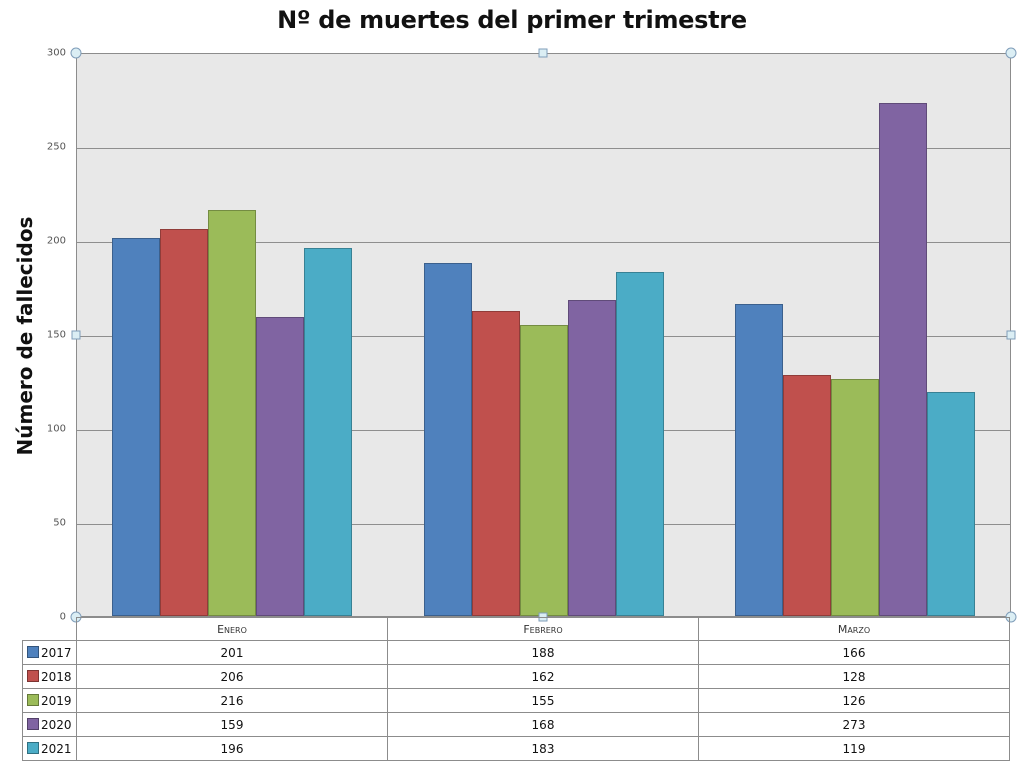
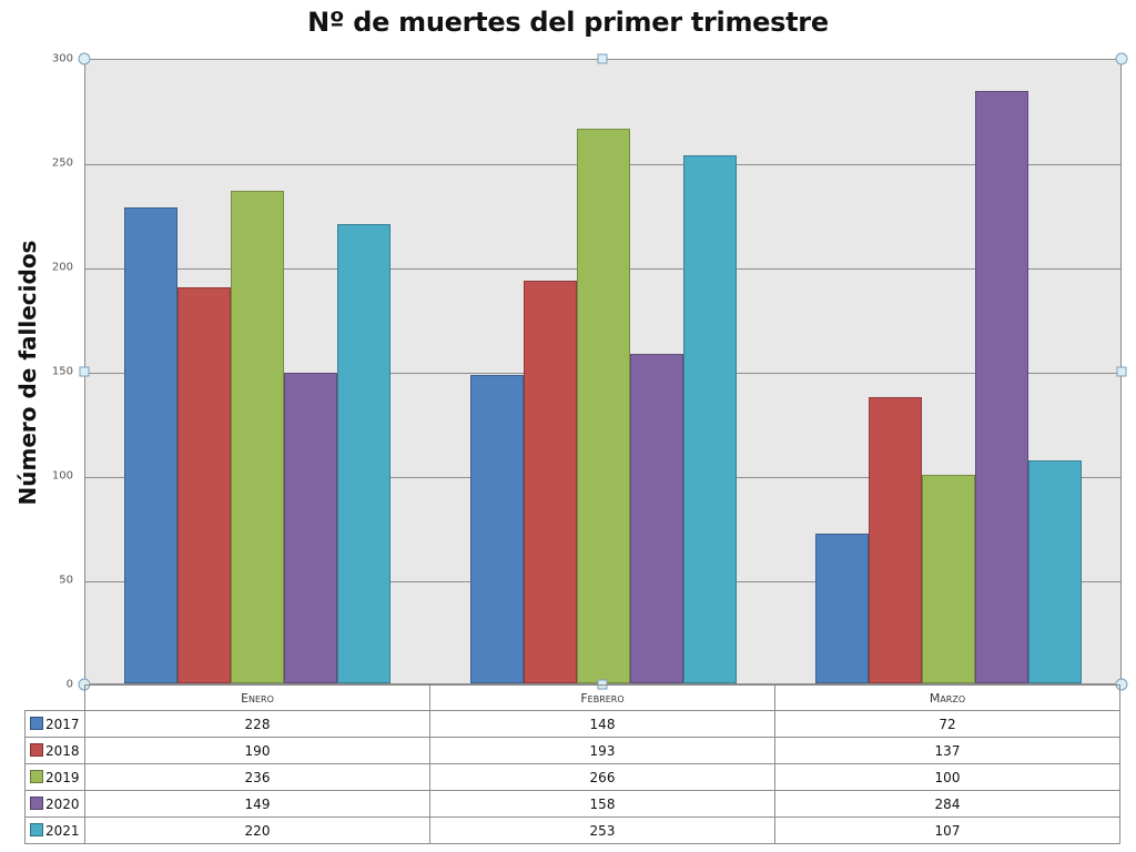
2017/Enero: 201 -> 228
2018/Enero: 206 -> 190
2019/Enero: 216 -> 236
2020/Enero: 159 -> 149
2021/Enero: 196 -> 220
2017/Febrero: 188 -> 148
2018/Febrero: 162 -> 193
2019/Febrero: 155 -> 266
2020/Febrero: 168 -> 158
2021/Febrero: 183 -> 253
2017/Marzo: 166 -> 72
2018/Marzo: 128 -> 137
2019/Marzo: 126 -> 100
2020/Marzo: 273 -> 284
2021/Marzo: 119 -> 107
